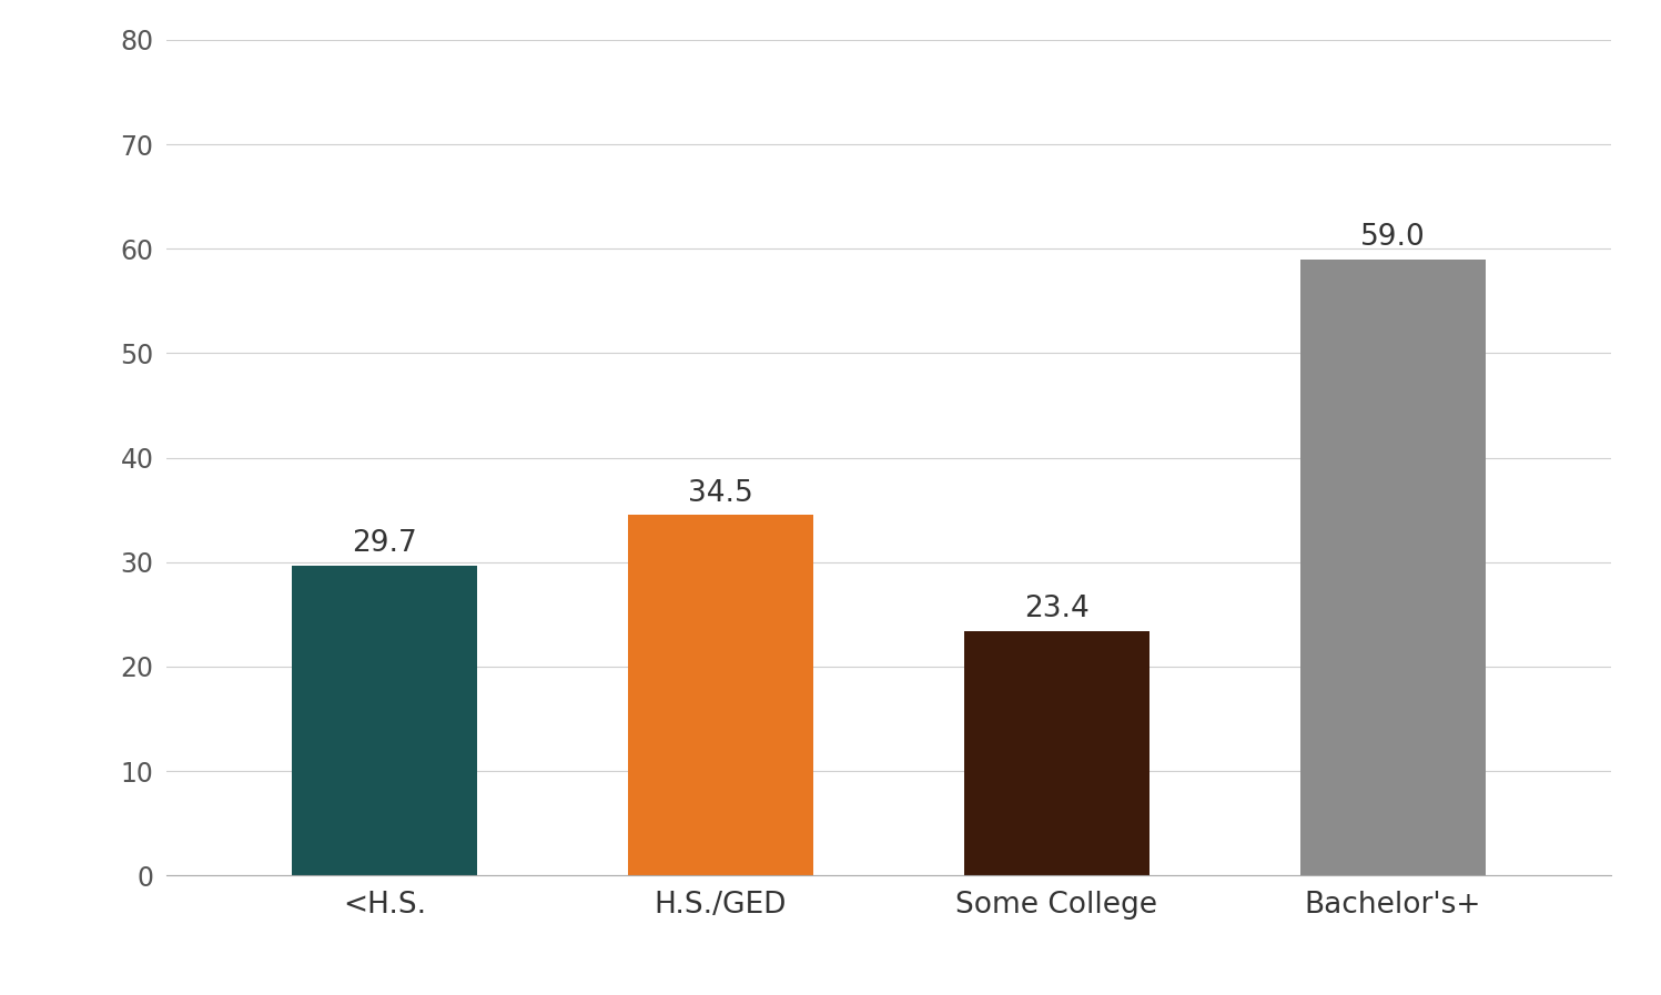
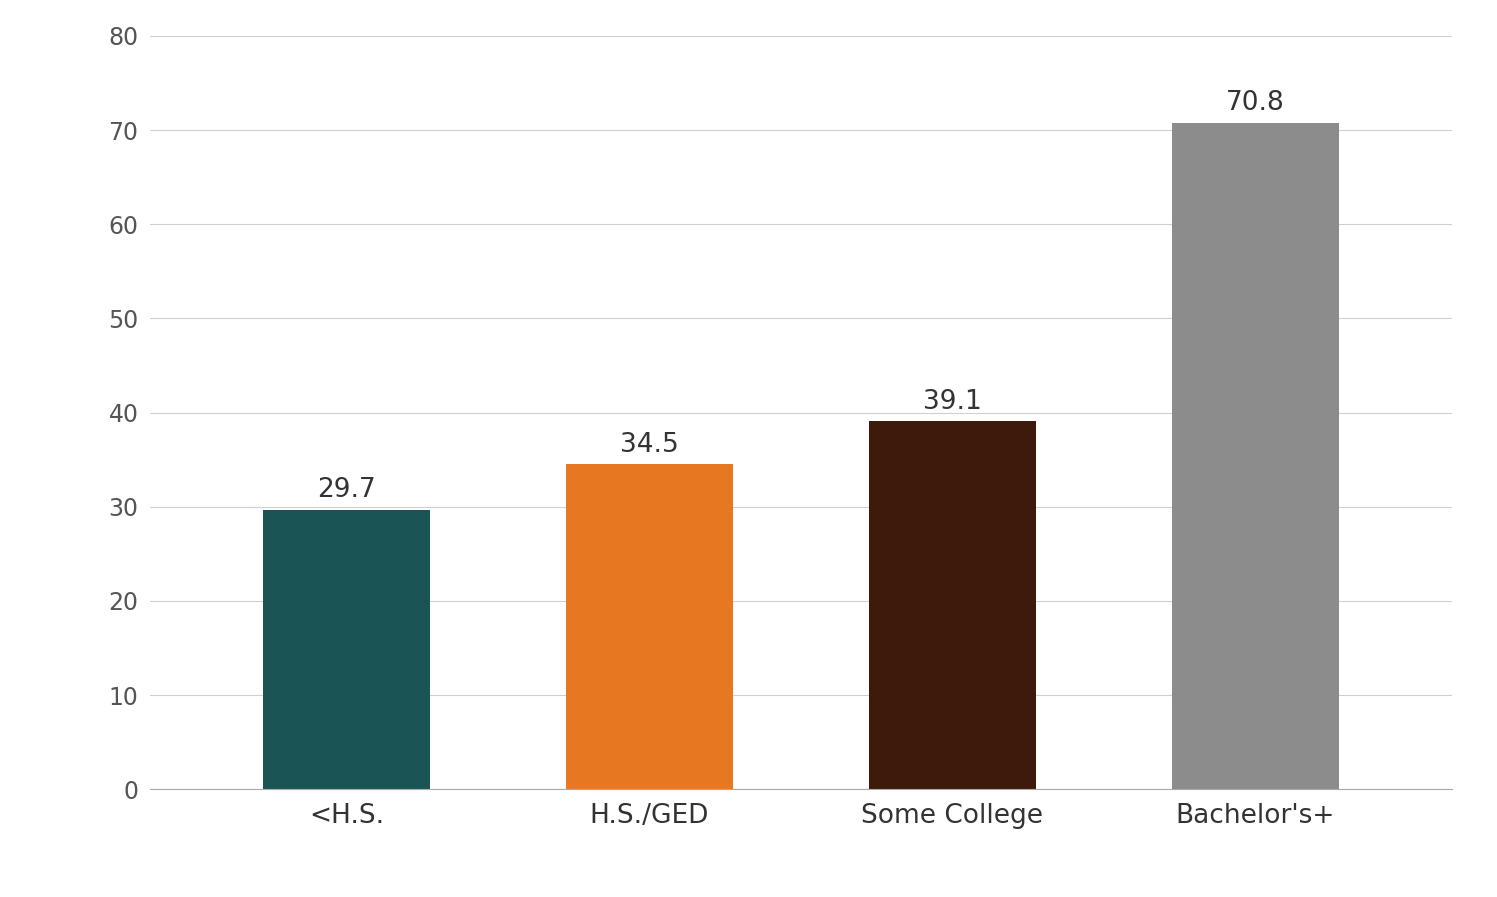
Some College: 23.4 -> 39.1
Bachelor's+: 59.0 -> 70.8
